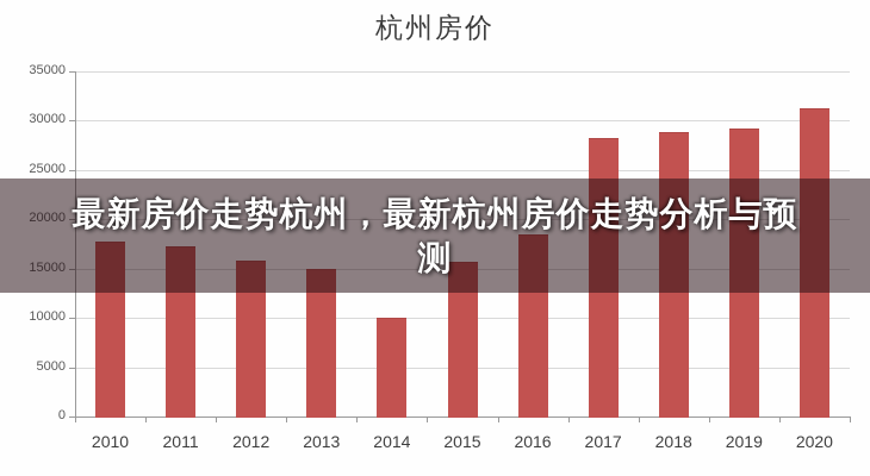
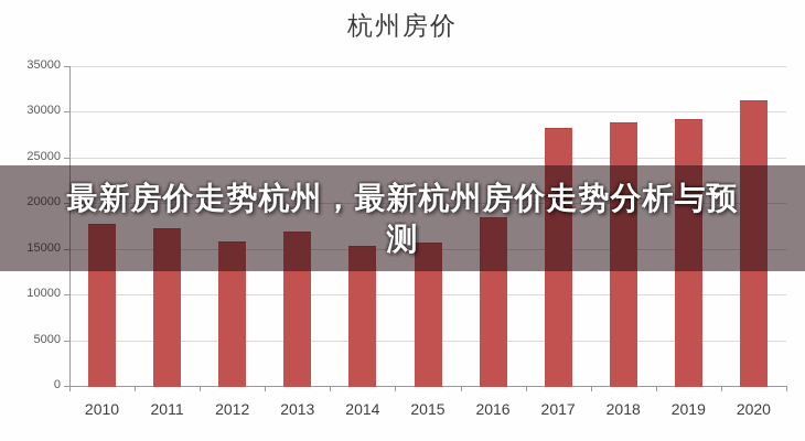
2013: 15000 -> 17000
2014: 10000 -> 15000
